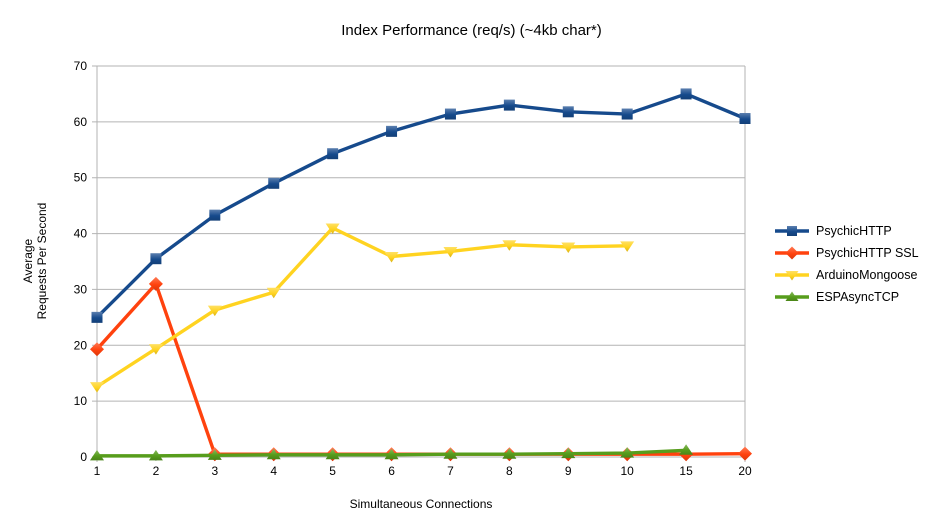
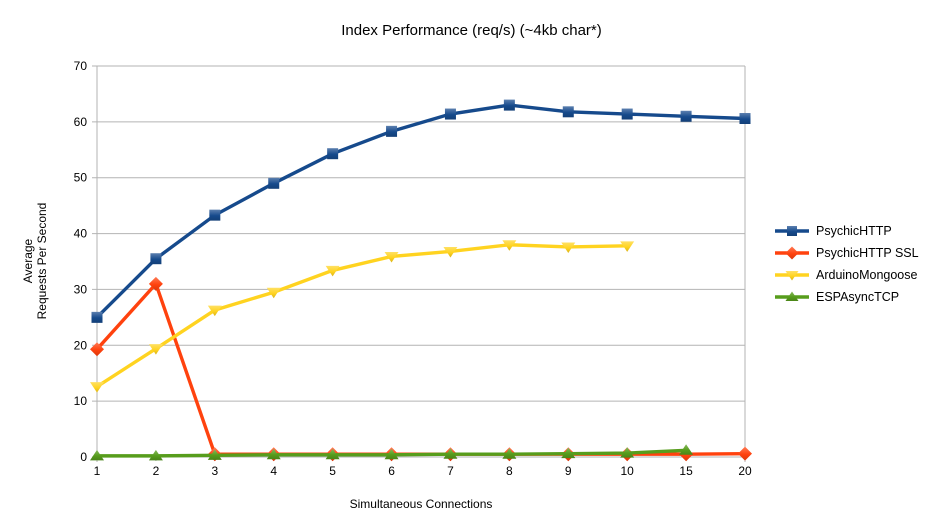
ArduinoMongoose/5: 41 -> 33
PsychicHTTP/15: 65 -> 61
